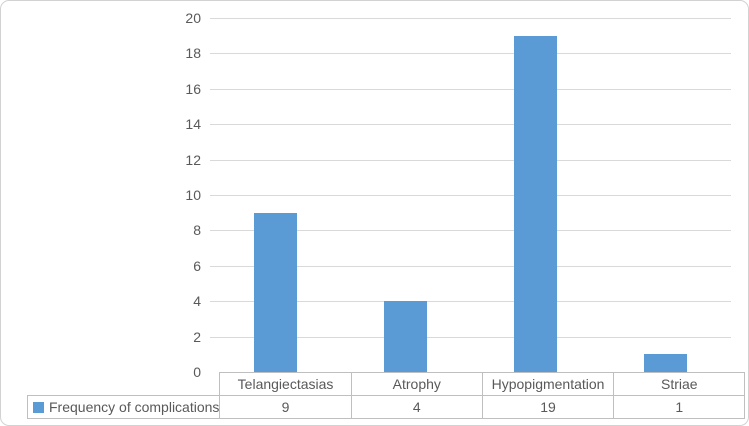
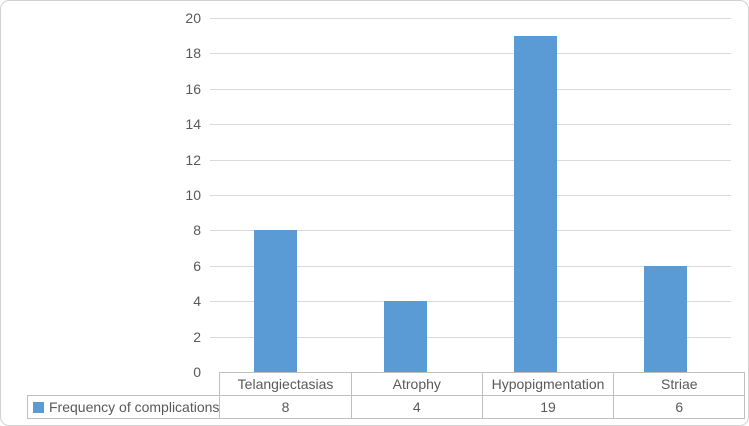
Telangiectasias: 9 -> 8
Striae: 1 -> 6
